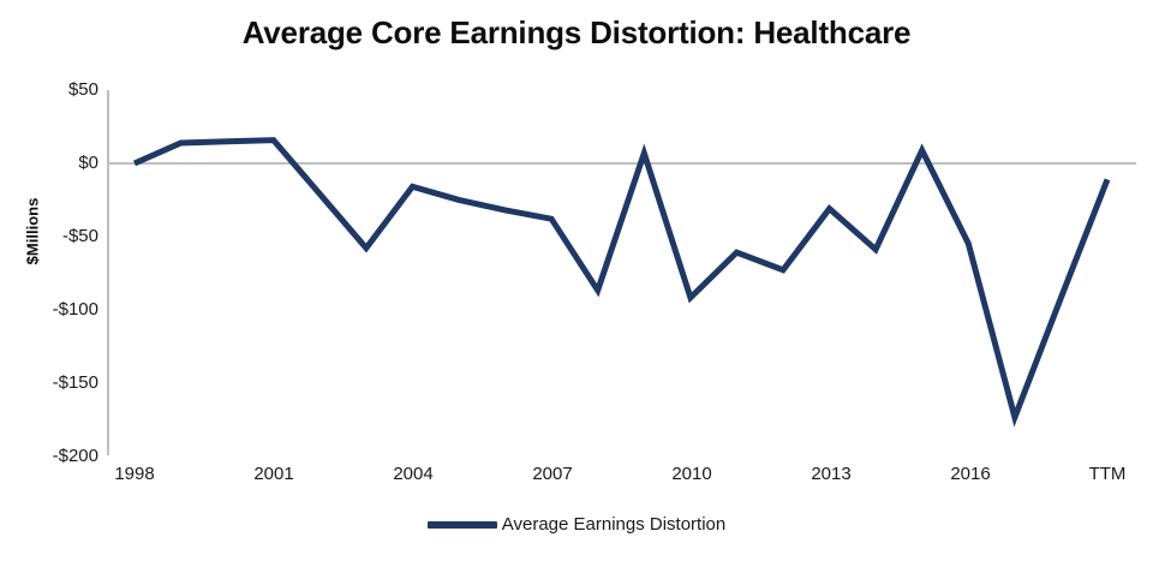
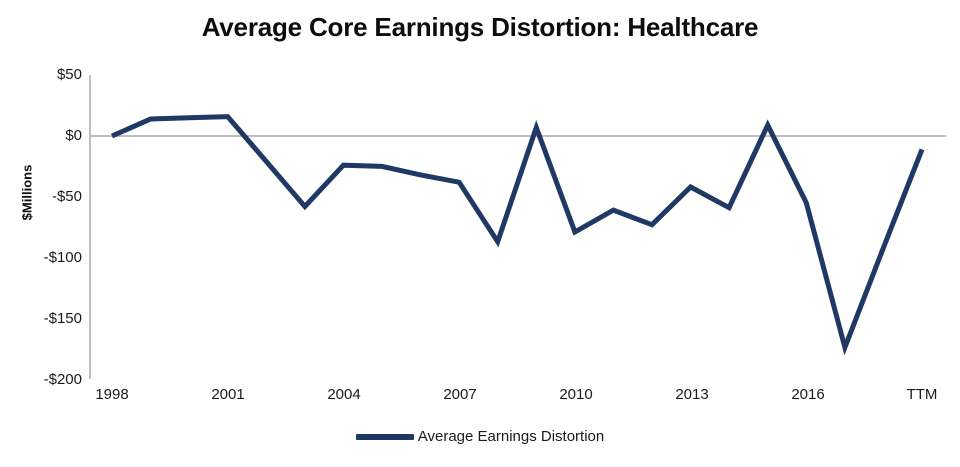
2004: -$16 -> -$24
2010: -$92 -> -$79
2013: -$31 -> -$42
